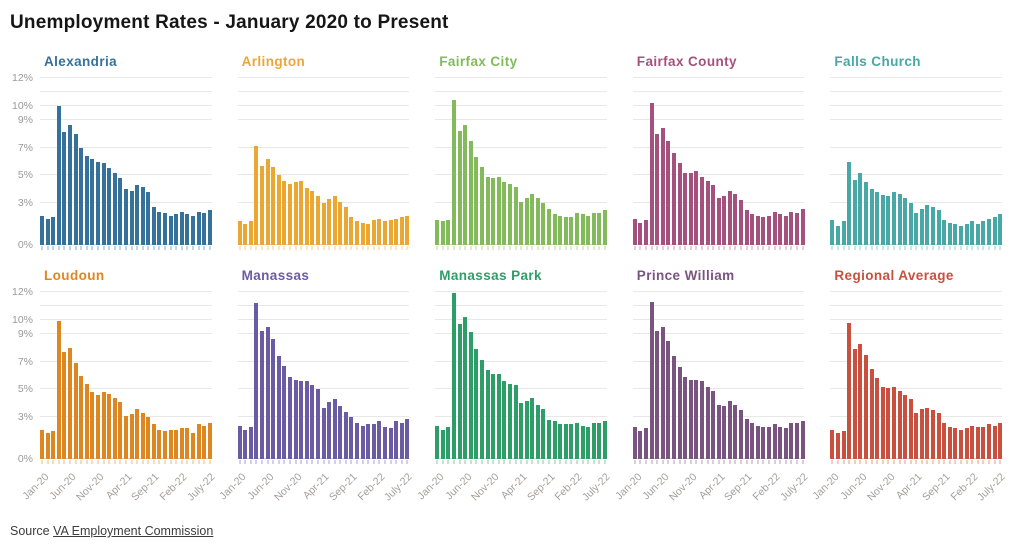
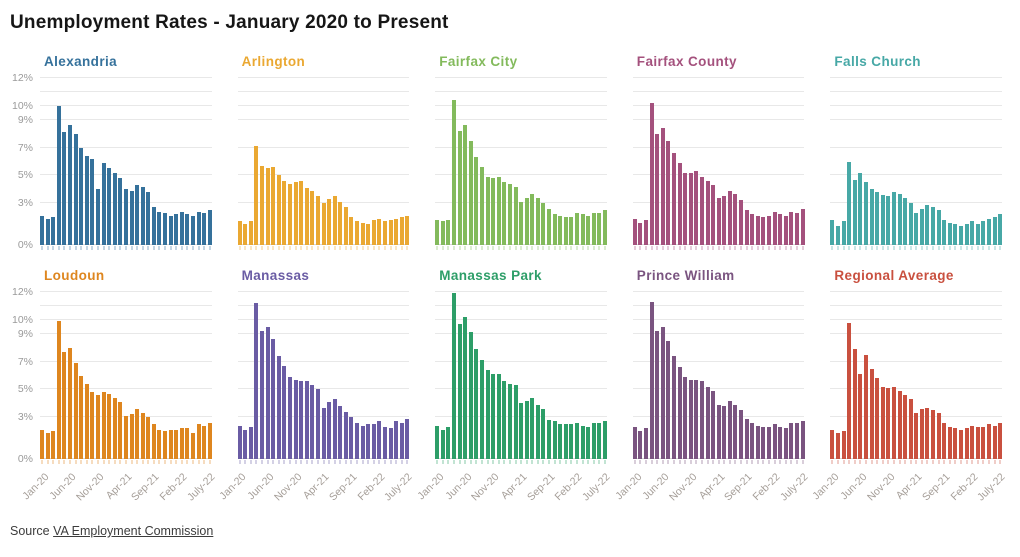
Arlington/Jun-20: 6.2% -> 5.5%
Regional Average/Jun-20: 8.3% -> 6.1%
Alexandria/Nov-20: 6.0% -> 4.0%
